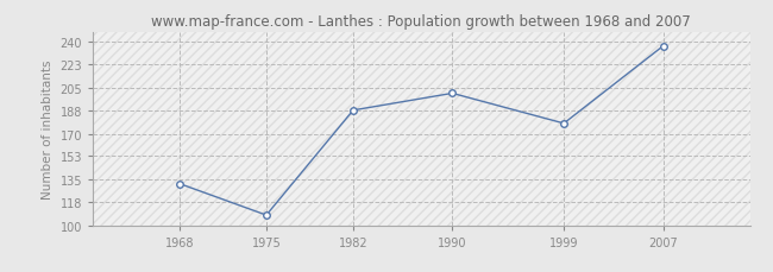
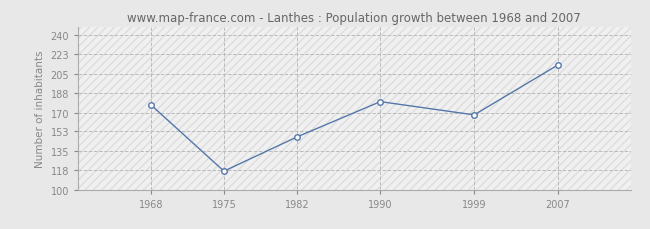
1968: 132 -> 177
1975: 108 -> 117
1982: 188 -> 148
1990: 201 -> 180
1999: 178 -> 168
2007: 237 -> 213
